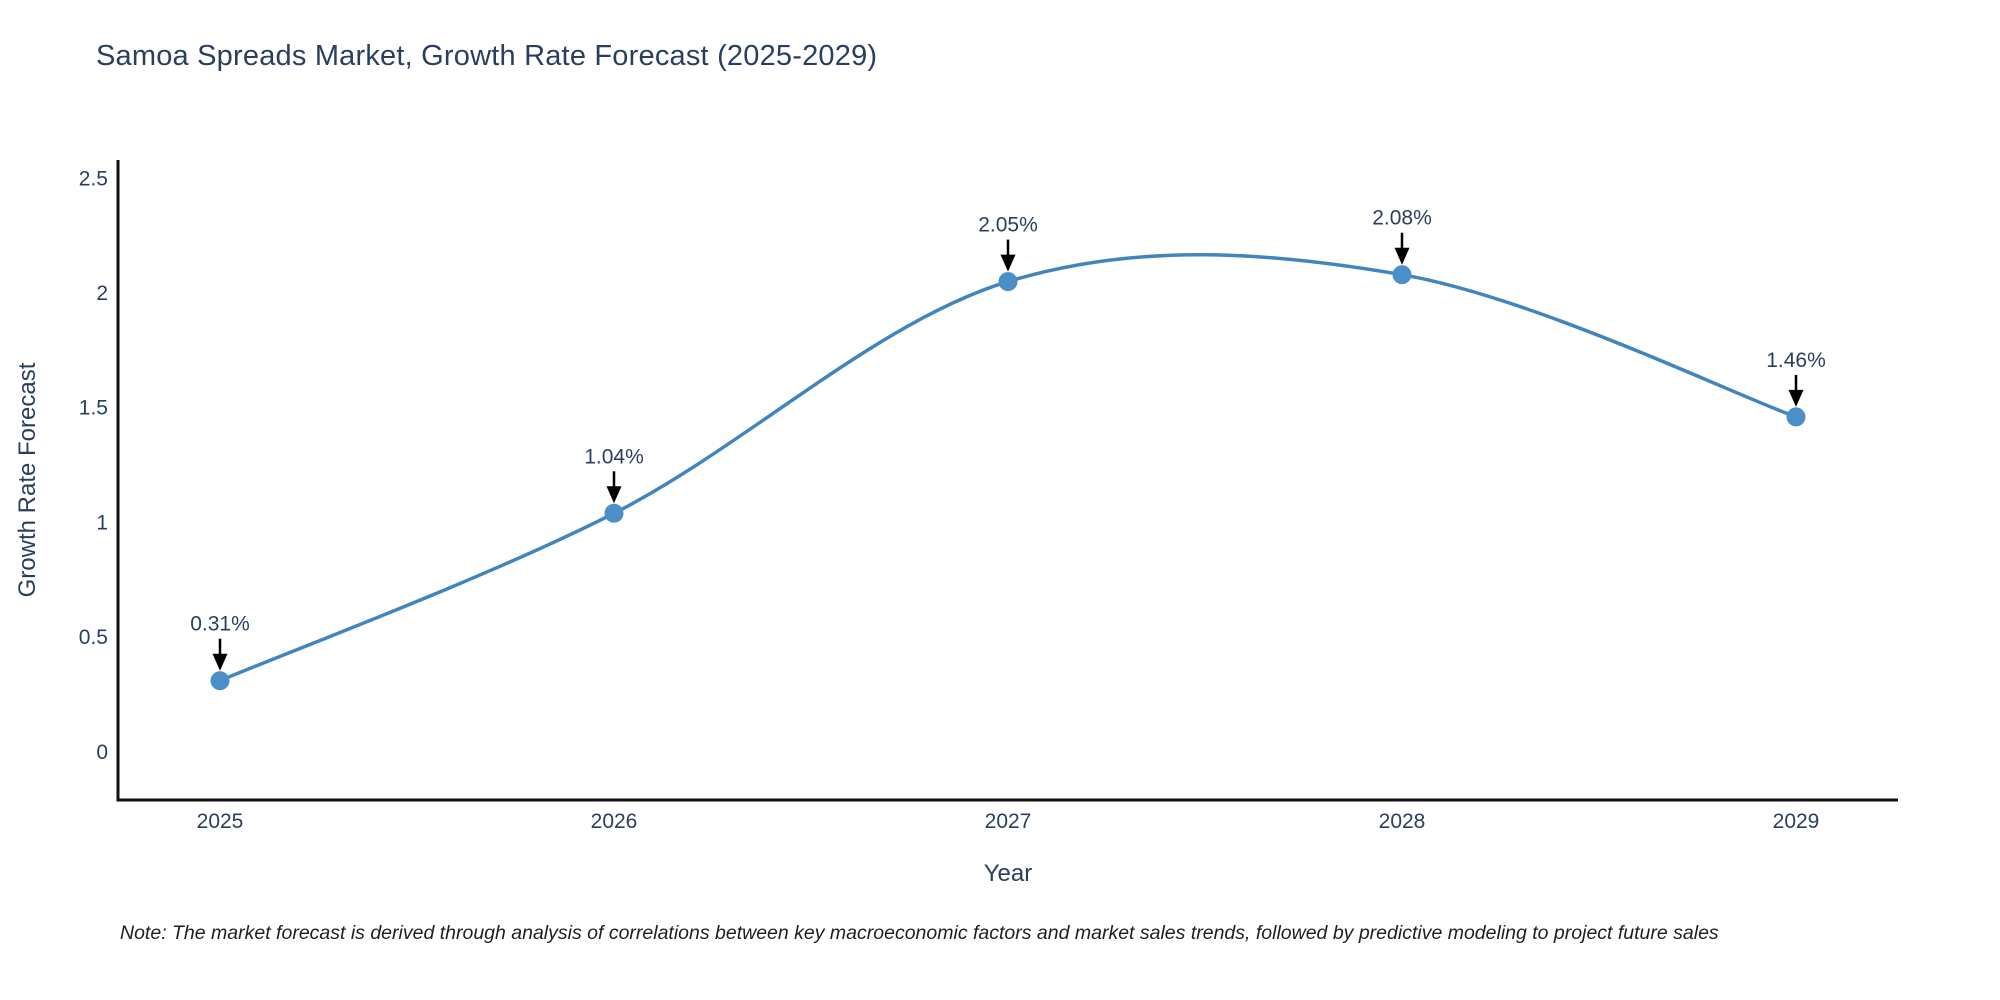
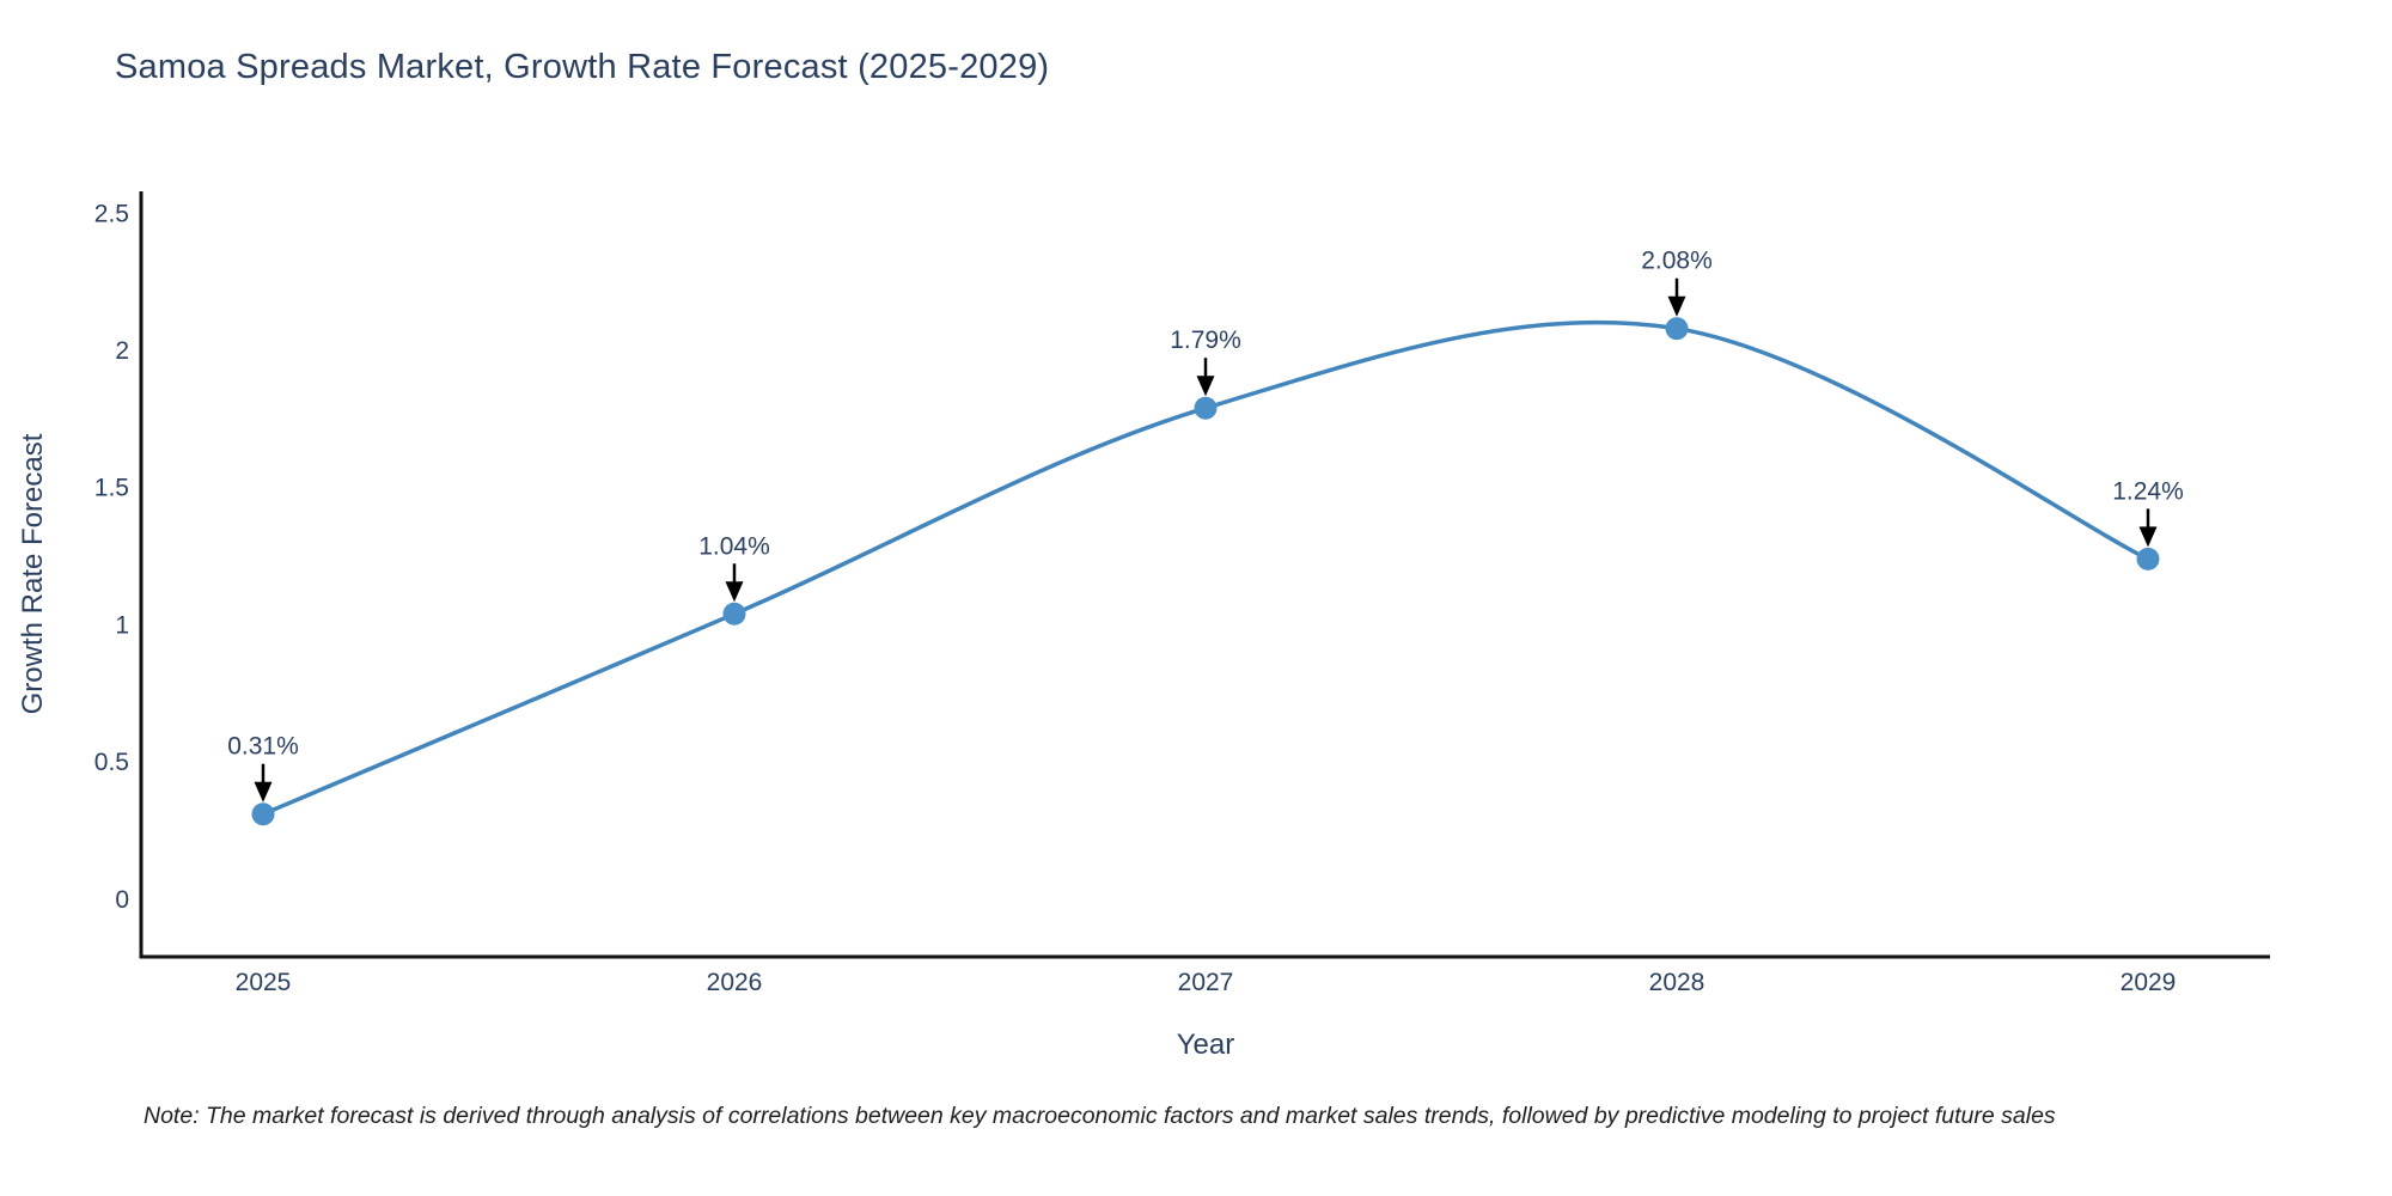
2027: 2.05% -> 1.79%
2029: 1.46% -> 1.24%
